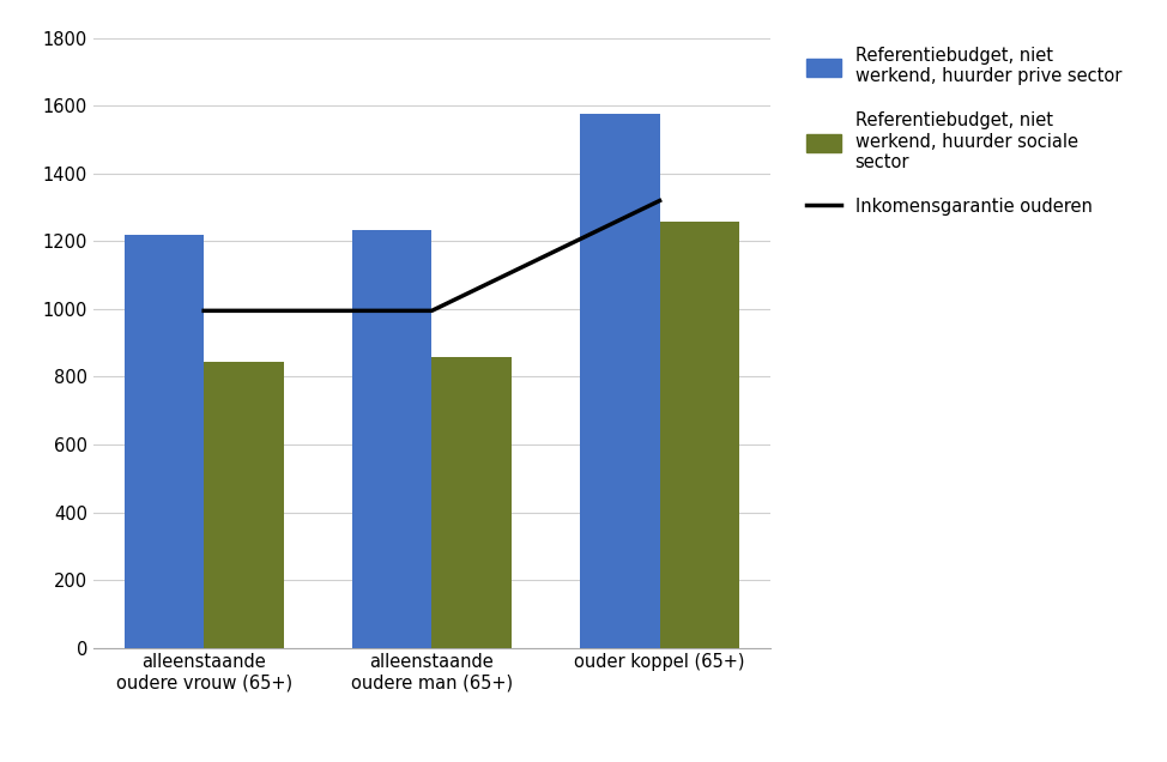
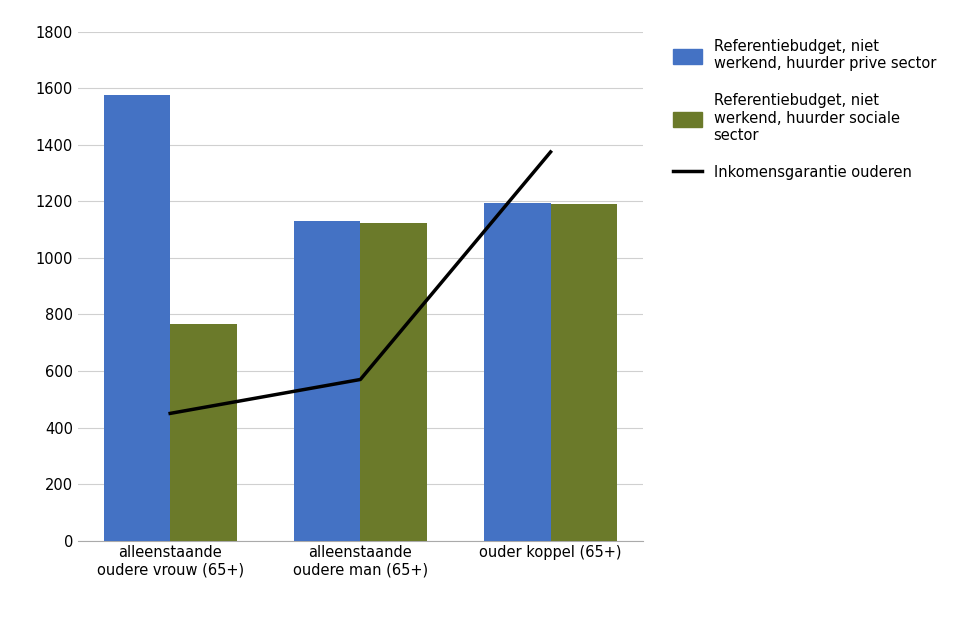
Referentiebudget, niet werkend, huurder prive sector/alleenstaande oudere vrouw (65+): 1220 -> 1575
Inkomensgarantie ouderen/alleenstaande oudere vrouw (65+): 995 -> 450
Referentiebudget, niet werkend, huurder sociale sector/alleenstaande oudere vrouw (65+): 845 -> 765
Referentiebudget, niet werkend, huurder prive sector/alleenstaande oudere man (65+): 1235 -> 1130
Inkomensgarantie ouderen/alleenstaande oudere man (65+): 995 -> 570
Referentiebudget, niet werkend, huurder sociale sector/alleenstaande oudere man (65+): 860 -> 1125
Referentiebudget, niet werkend, huurder prive sector/ouder koppel (65+): 1575 -> 1195
Inkomensgarantie ouderen/ouder koppel (65+): 1320 -> 1375
Referentiebudget, niet werkend, huurder sociale sector/ouder koppel (65+): 1258 -> 1190
